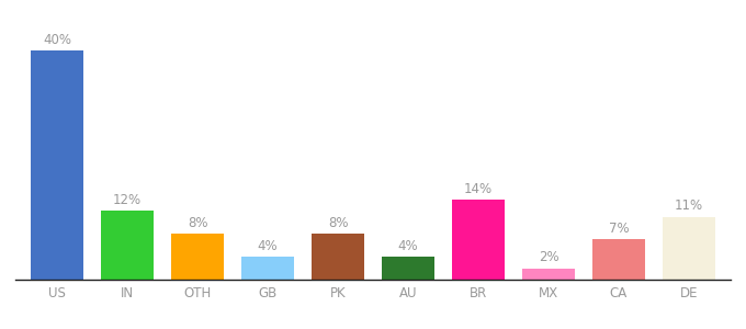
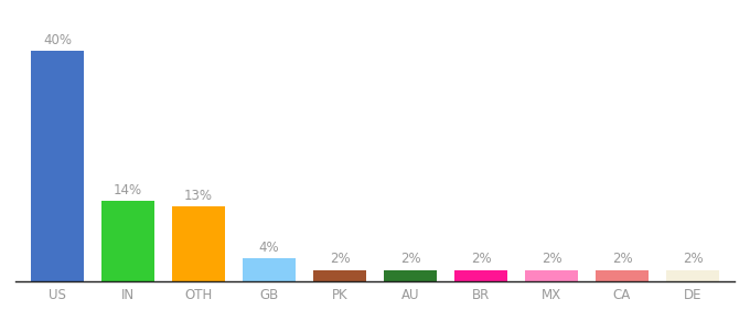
IN: 12% -> 14%
OTH: 8% -> 13%
PK: 8% -> 2%
AU: 4% -> 2%
BR: 14% -> 2%
CA: 7% -> 2%
DE: 11% -> 2%
